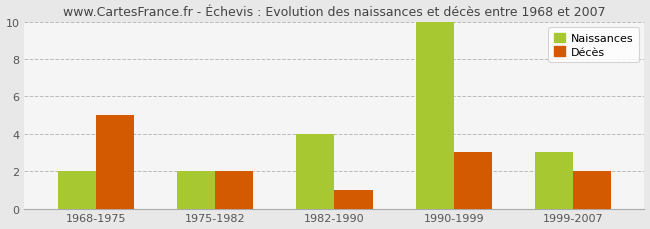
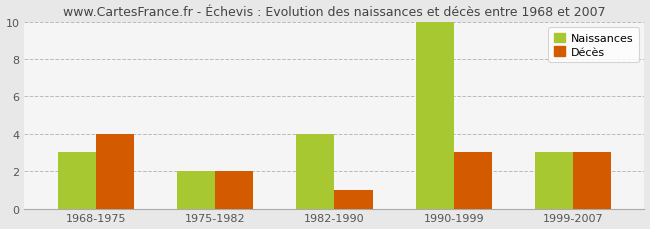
Naissances/1968-1975: 2 -> 3
Décès/1968-1975: 5 -> 4
Décès/1999-2007: 2 -> 3
